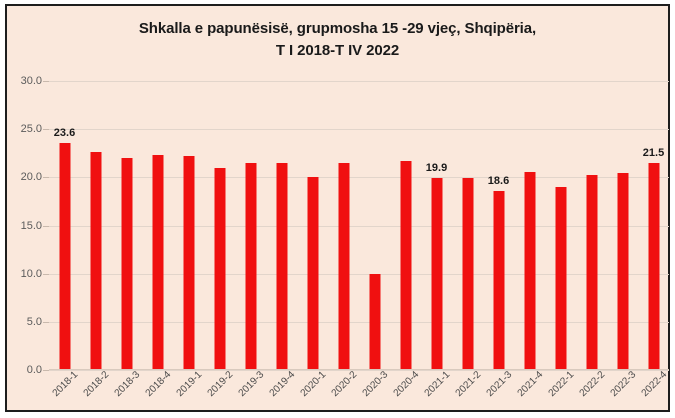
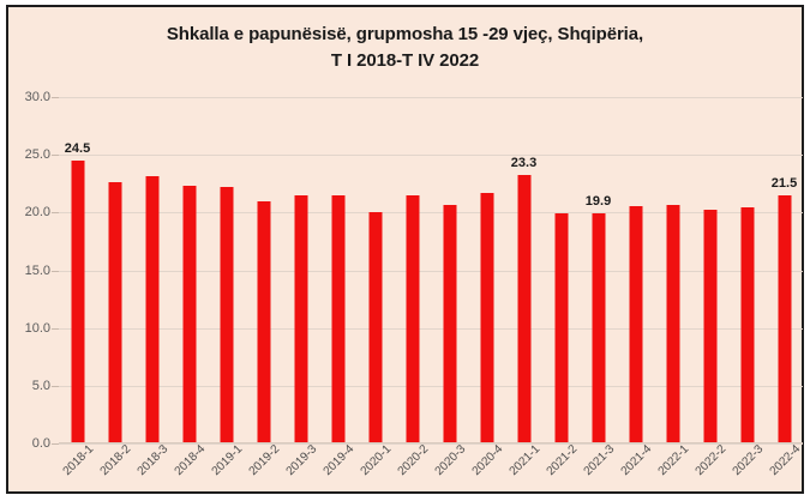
2018-1: 23.6 -> 24.5
2018-3: 22 -> 23
2020-3: 10 -> 21
2021-1: 19.9 -> 23.3
2021-3: 18.6 -> 19.9
2022-1: 19 -> 21
